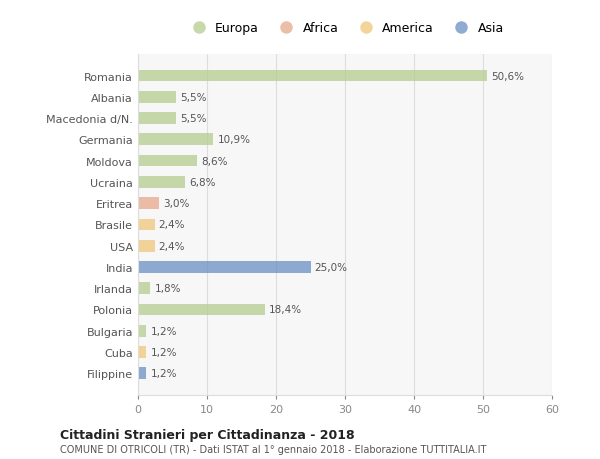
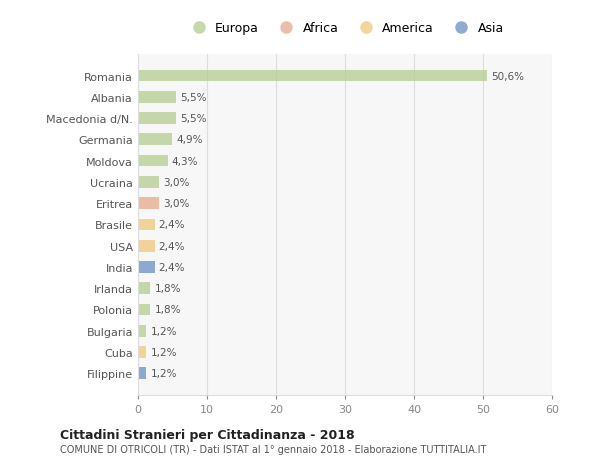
Germania: 10,9% -> 4,9%
Moldova: 8,6% -> 4,3%
Ucraina: 6,8% -> 3,0%
India: 25,0% -> 2,4%
Polonia: 18,4% -> 1,8%
